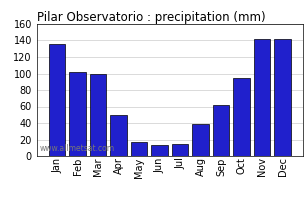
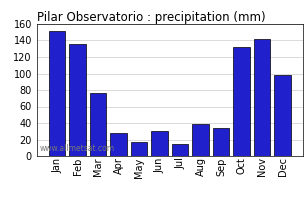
Jan: 136 -> 152
Feb: 102 -> 136
Mar: 99 -> 76
Apr: 50 -> 28
Jun: 13 -> 30
Sep: 62 -> 34
Oct: 95 -> 132
Dec: 142 -> 98
